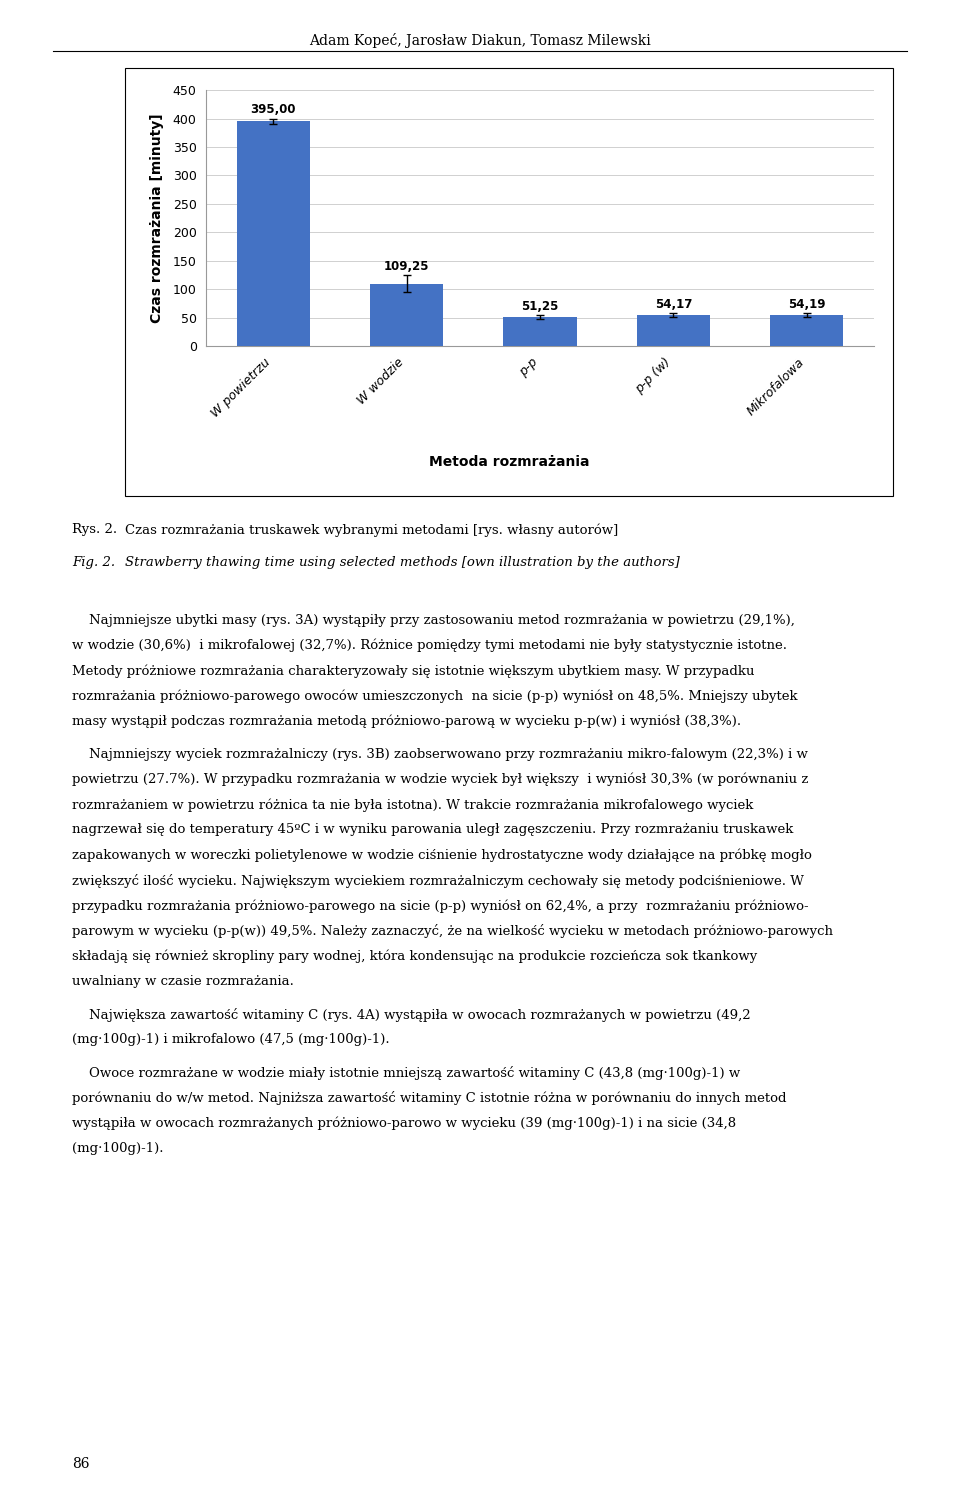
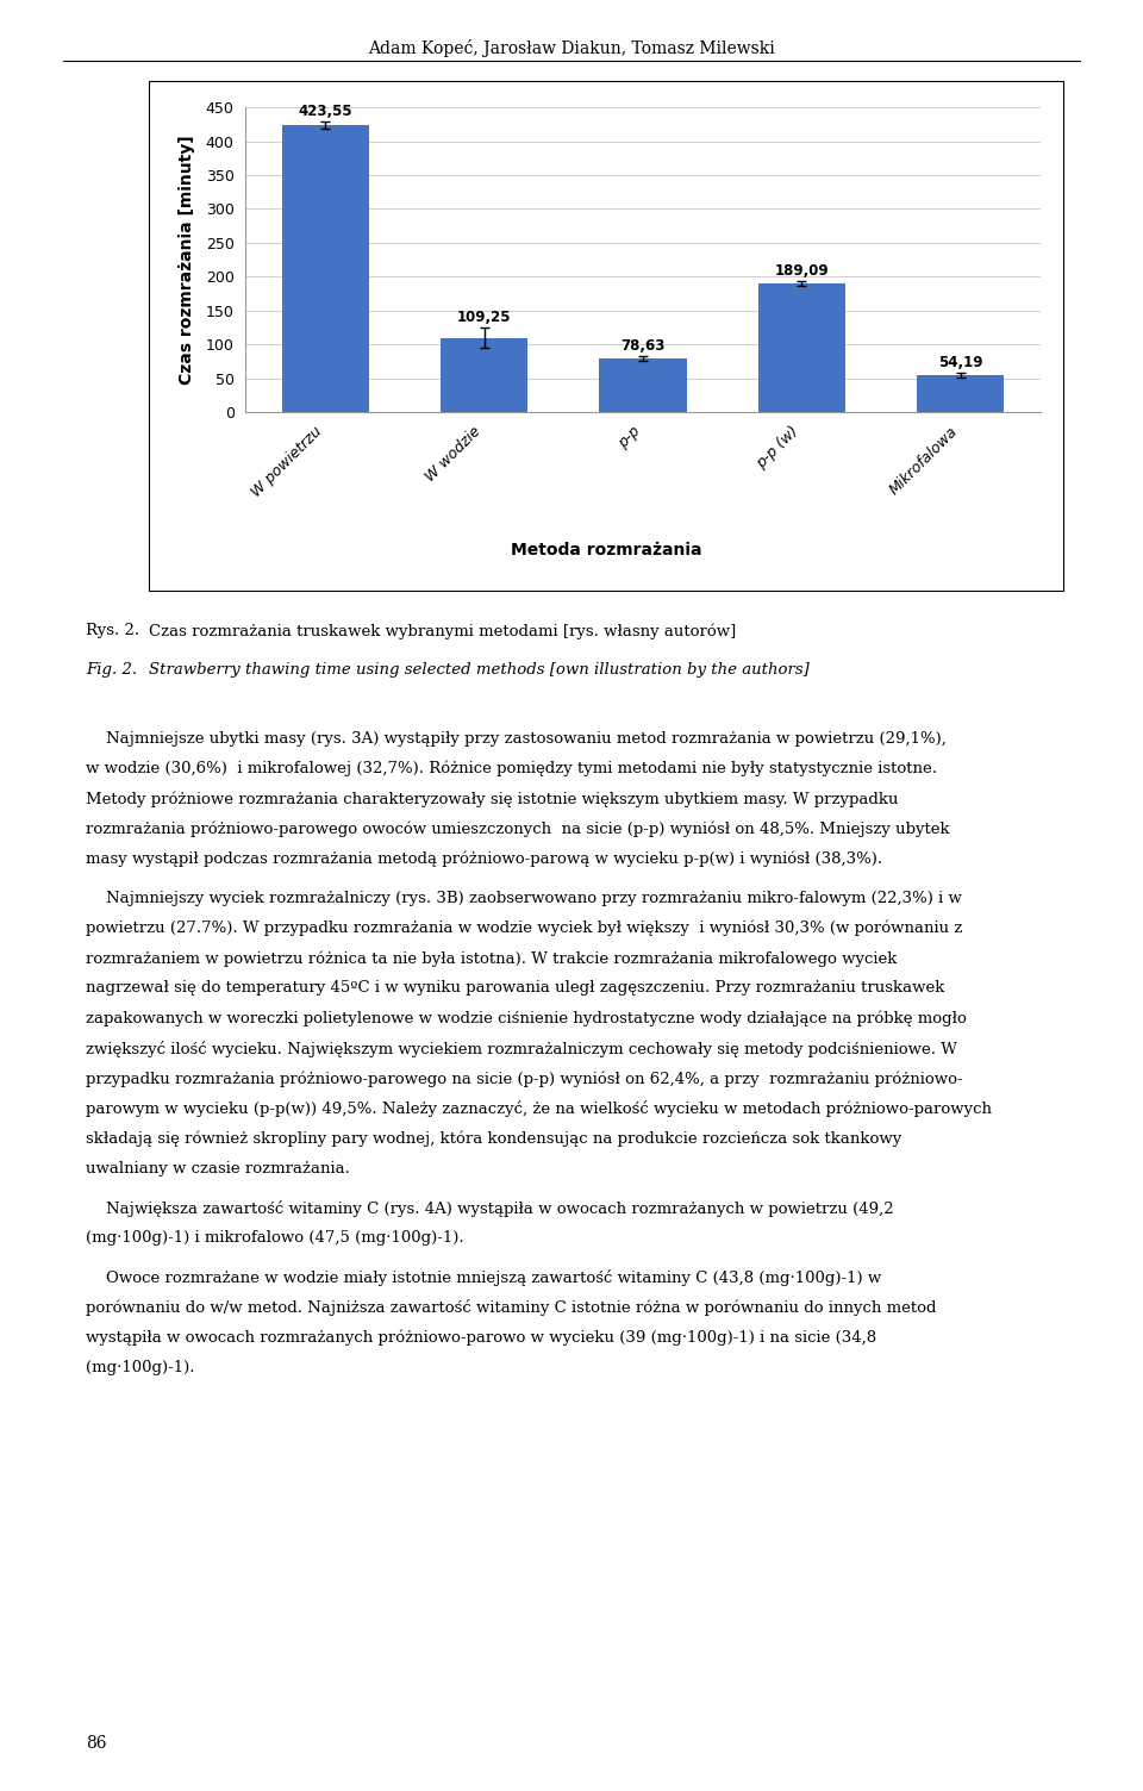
W powietrzu: 395,00 -> 423,55
p-p: 51,25 -> 78,63
p-p (w): 54,17 -> 189,09
